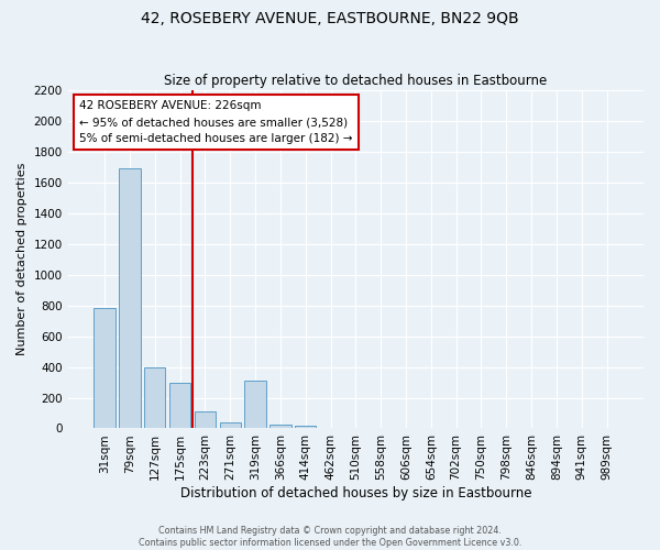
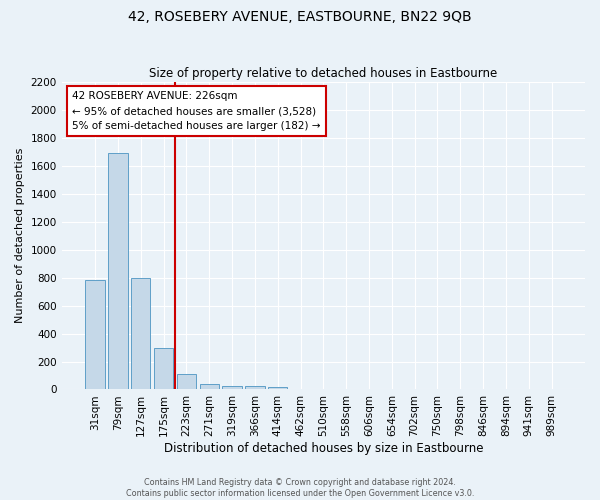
127sqm: 400 -> 800
319sqm: 310 -> 20
